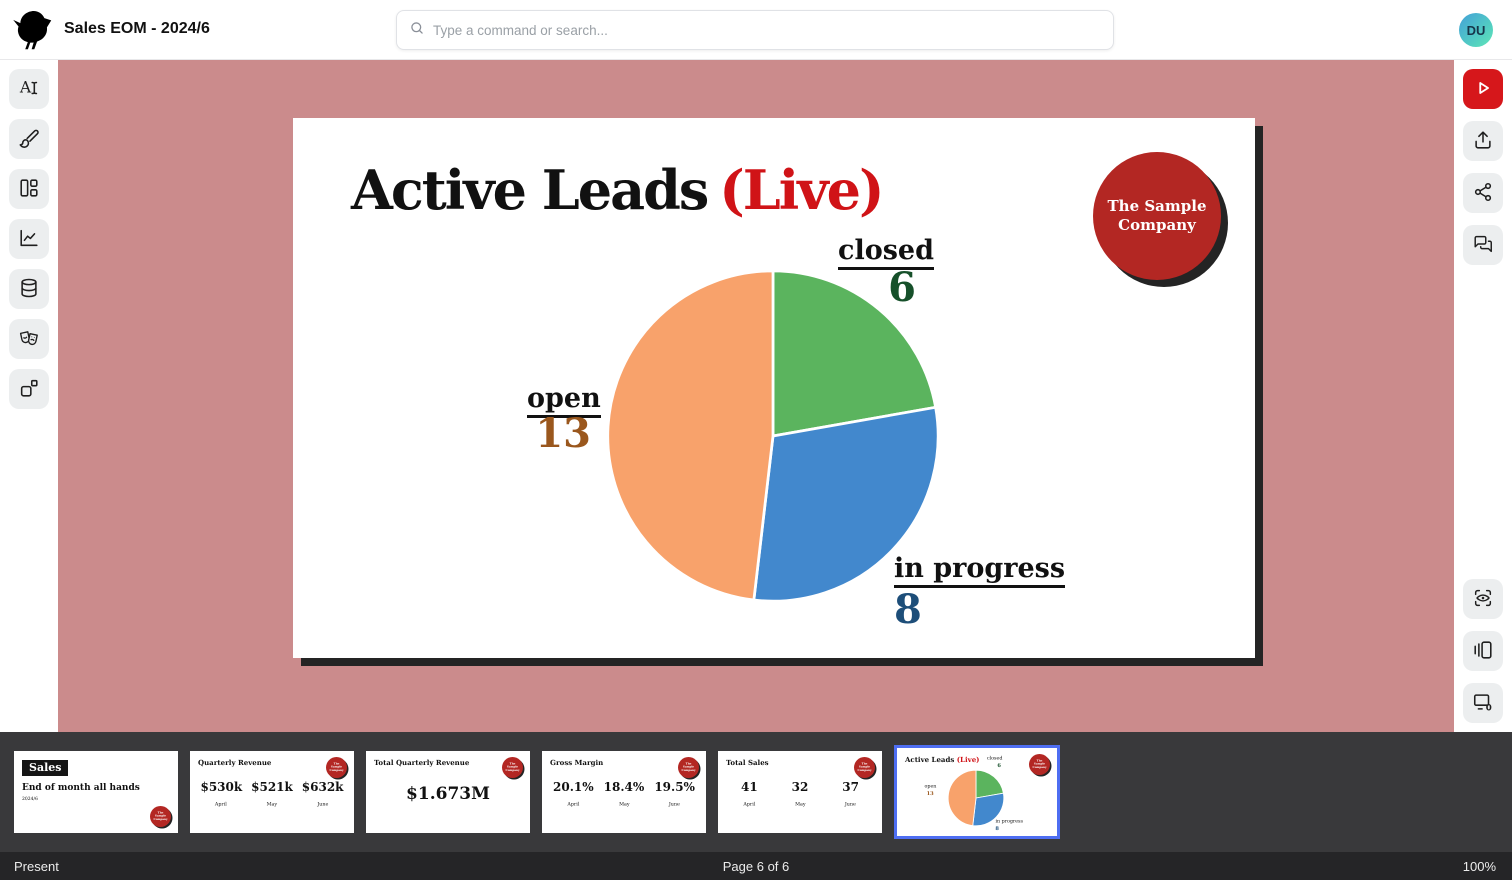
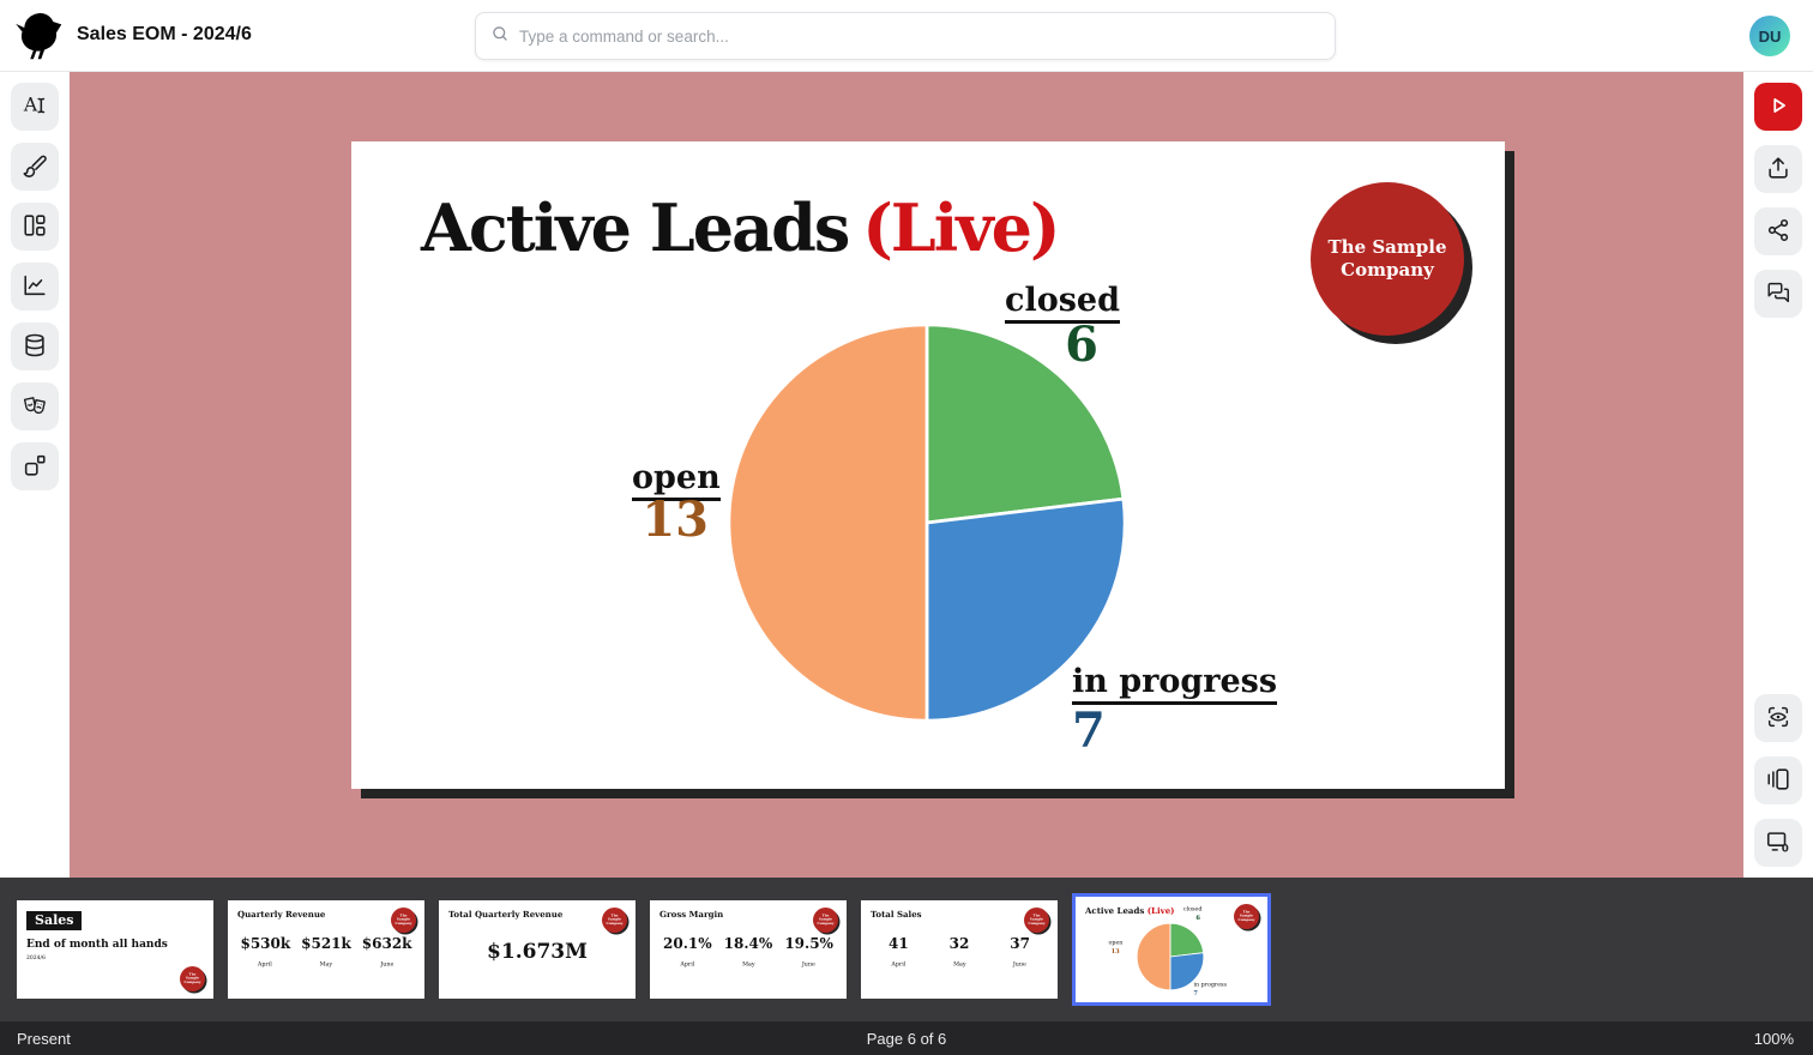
in progress: 8 -> 7
